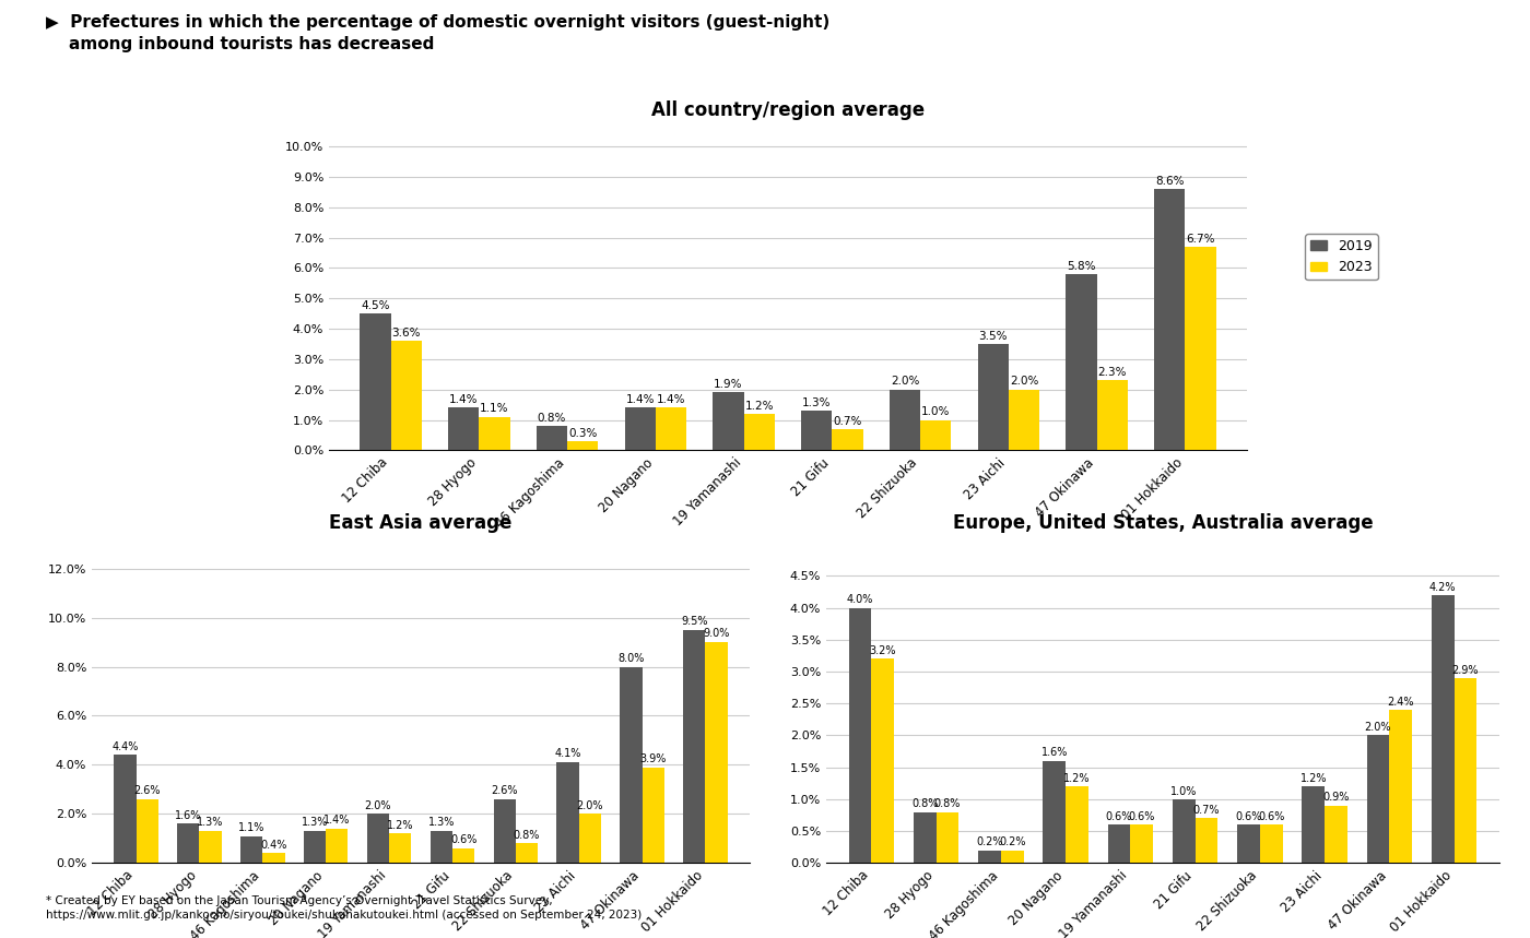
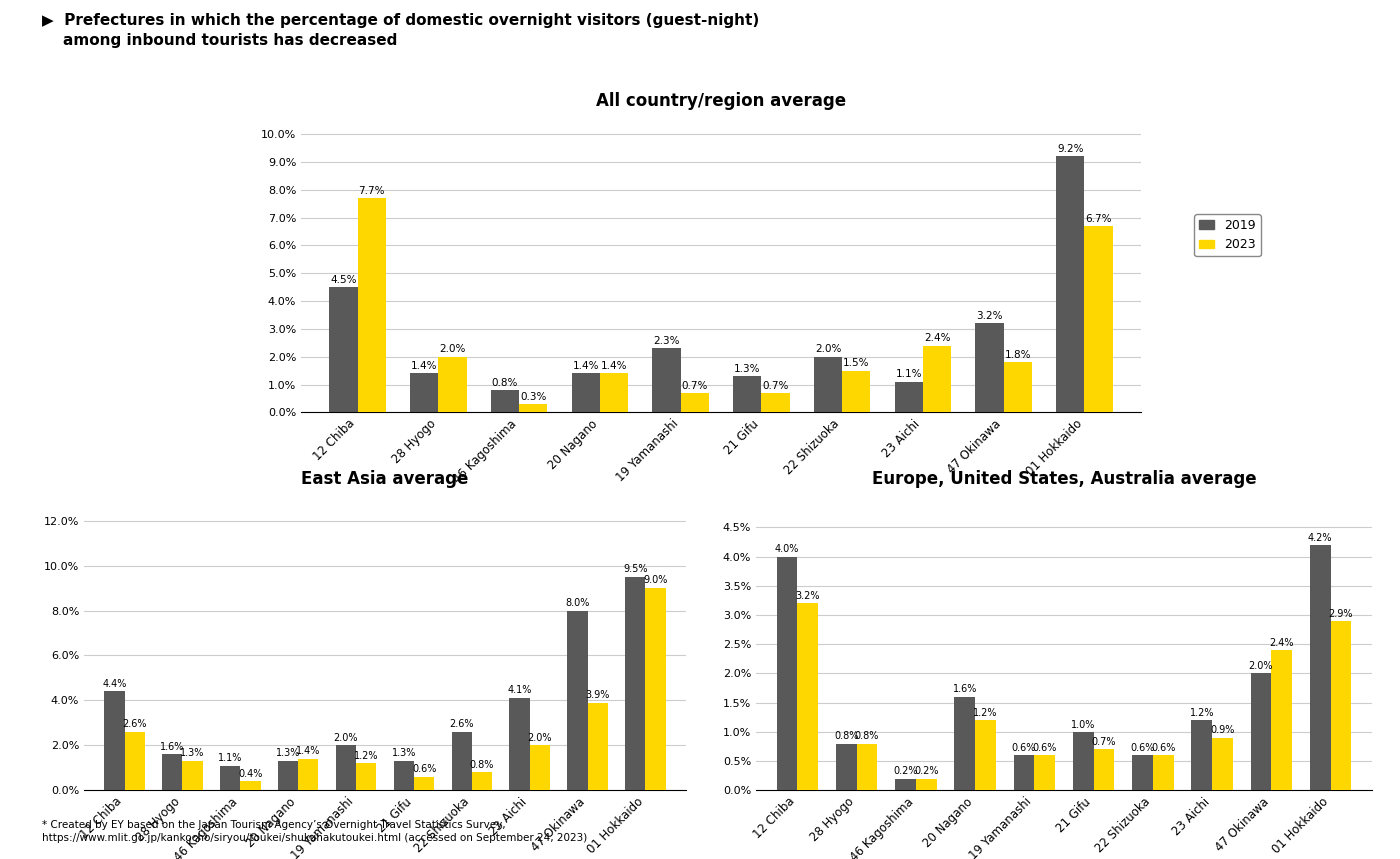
All country/region average/2023/12 Chiba: 3.6% -> 7.7%
All country/region average/2023/28 Hyogo: 1.1% -> 2.0%
All country/region average/2019/19 Yamanashi: 1.9% -> 2.3%
All country/region average/2023/19 Yamanashi: 1.2% -> 0.7%
All country/region average/2023/22 Shizuoka: 1.0% -> 1.5%
All country/region average/2019/23 Aichi: 3.5% -> 1.1%
All country/region average/2023/23 Aichi: 2.0% -> 2.4%
All country/region average/2019/47 Okinawa: 5.8% -> 3.2%
All country/region average/2023/47 Okinawa: 2.3% -> 1.8%
All country/region average/2019/01 Hokkaido: 8.6% -> 9.2%
